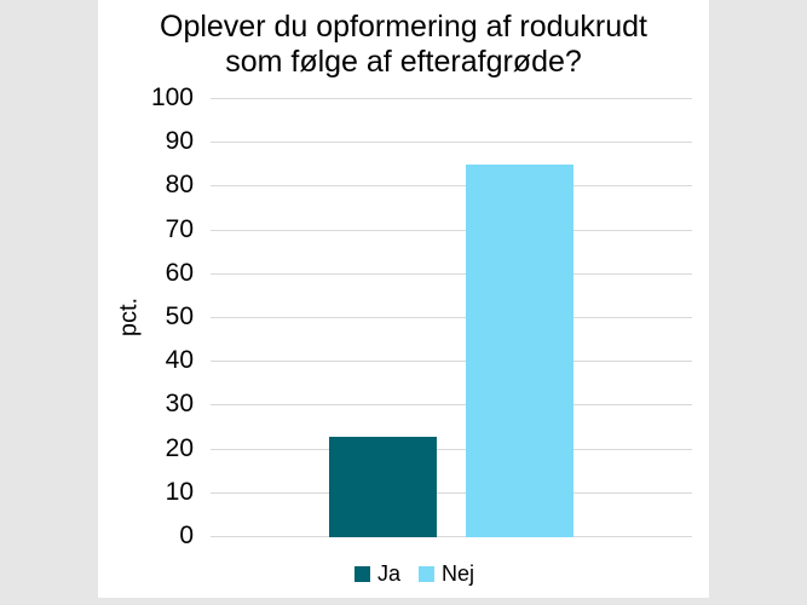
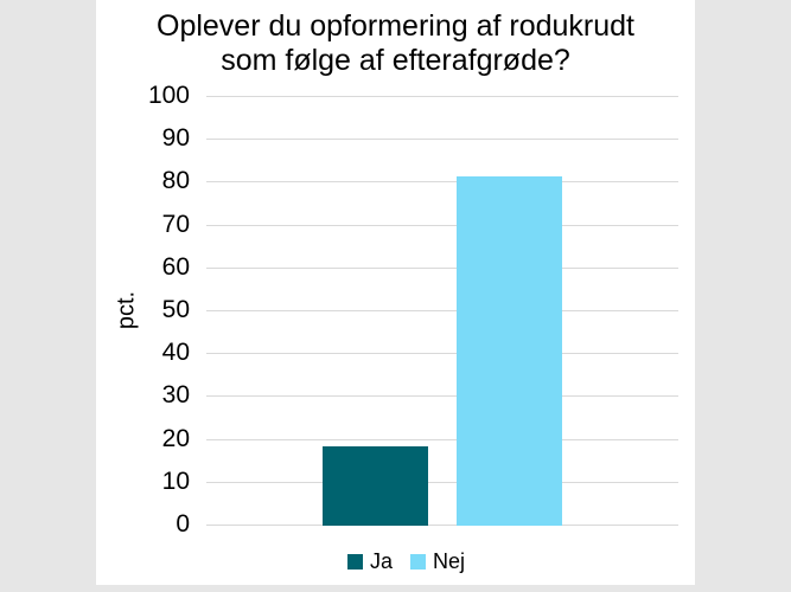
Ja: 23 -> 18
Nej: 85 -> 82
